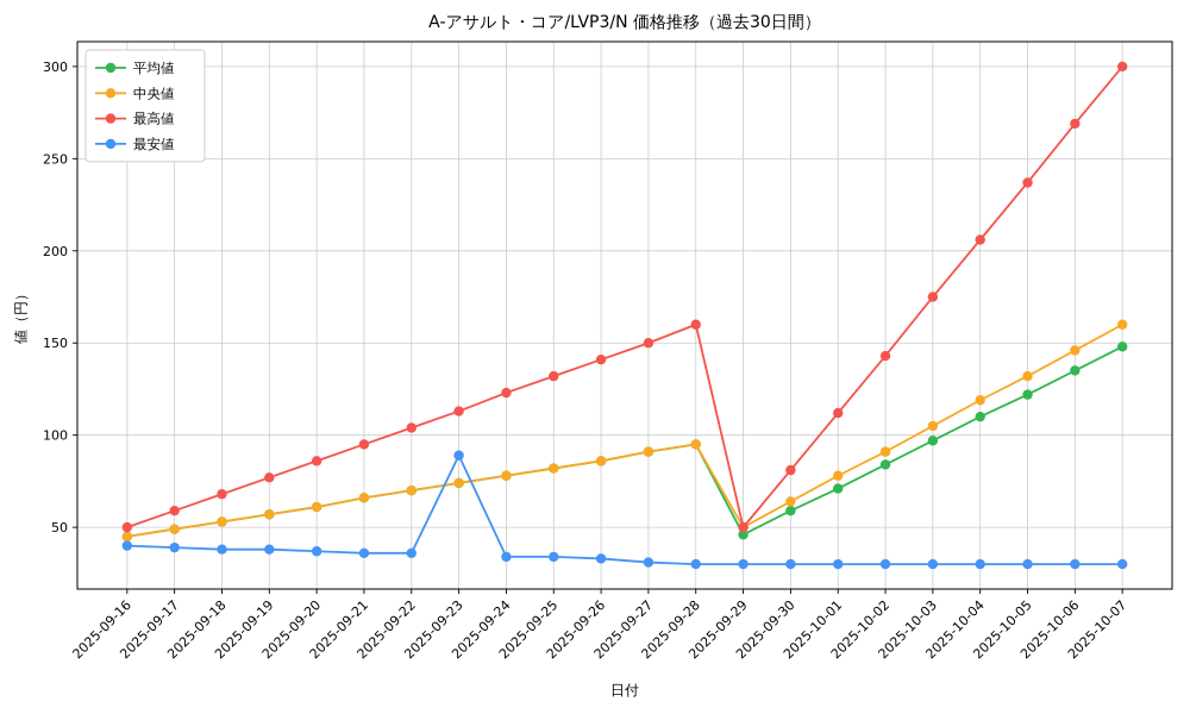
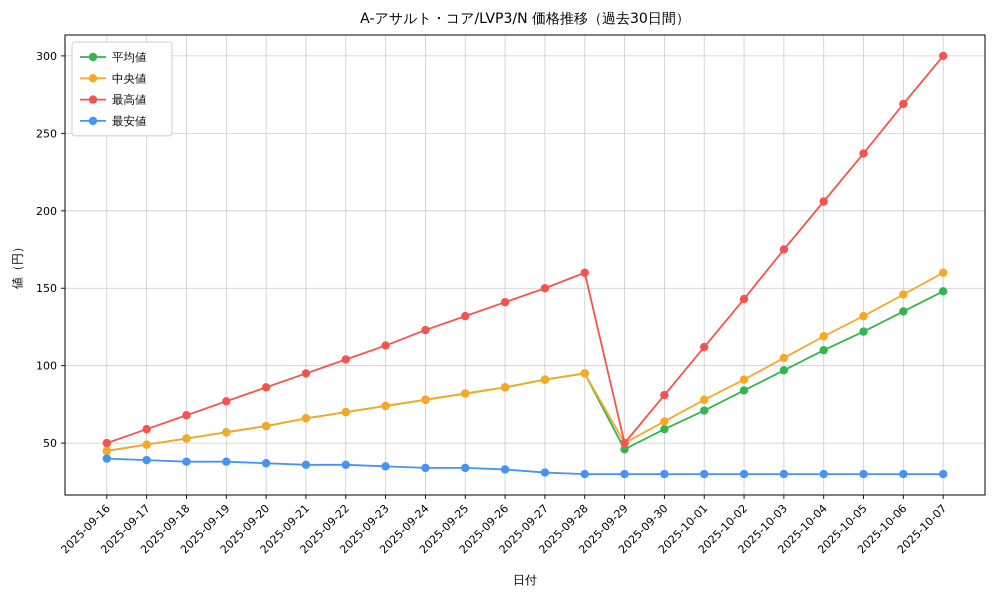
最安値/2025-09-23: 89 -> 35
